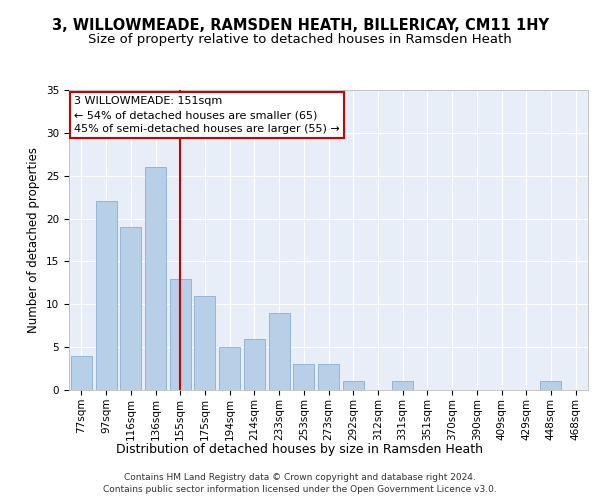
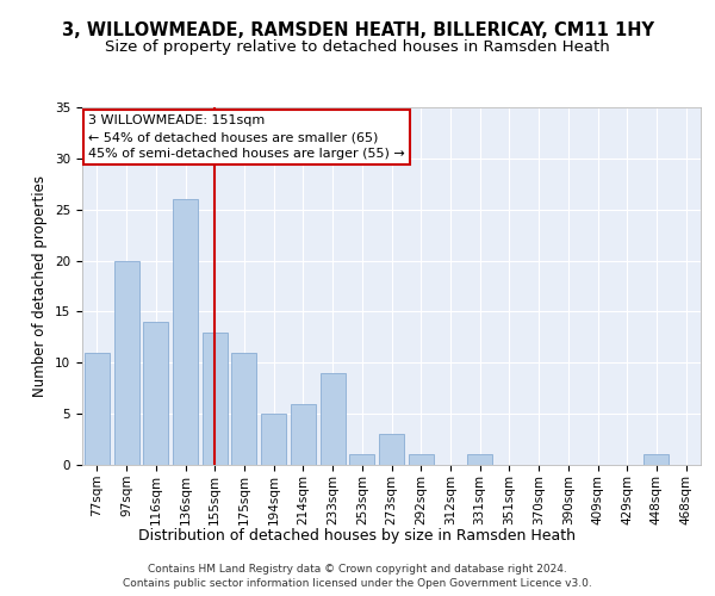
77sqm: 4 -> 11
97sqm: 22 -> 20
116sqm: 19 -> 14
253sqm: 3 -> 1
